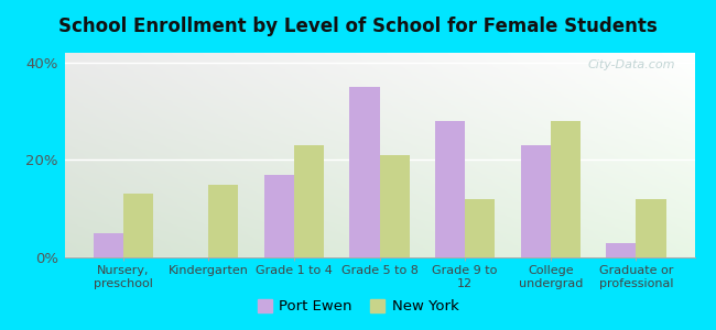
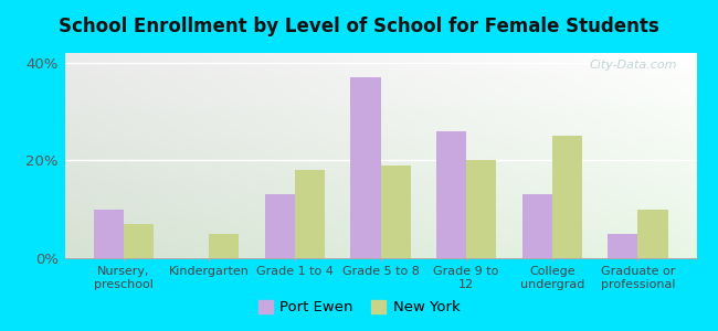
Port Ewen/Nursery, preschool: 5% -> 10%
New York/Nursery, preschool: 13% -> 7%
New York/Kindergarten: 15% -> 5%
Port Ewen/Grade 1 to 4: 17% -> 13%
New York/Grade 1 to 4: 23% -> 18%
Port Ewen/Grade 5 to 8: 35% -> 37%
New York/Grade 5 to 8: 21% -> 19%
Port Ewen/Grade 9 to 12: 28% -> 26%
New York/Grade 9 to 12: 12% -> 20%
Port Ewen/College undergrad: 23% -> 13%
New York/College undergrad: 28% -> 25%
Port Ewen/Graduate or professional: 3% -> 5%
New York/Graduate or professional: 12% -> 10%
